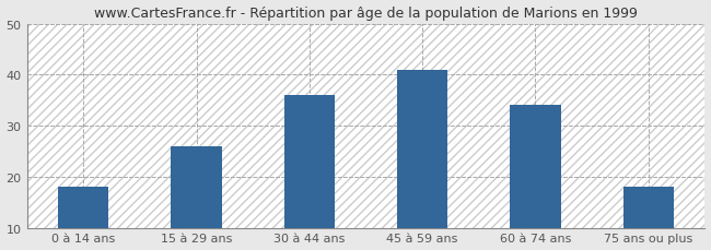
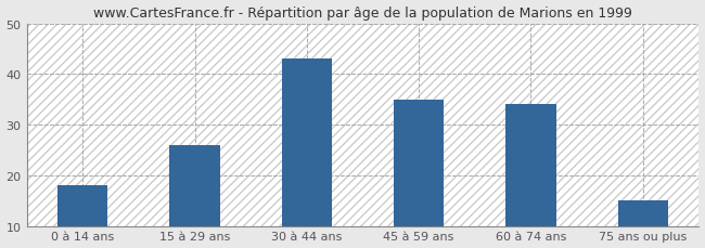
30 à 44 ans: 36 -> 43
45 à 59 ans: 41 -> 35
75 ans ou plus: 18 -> 15
